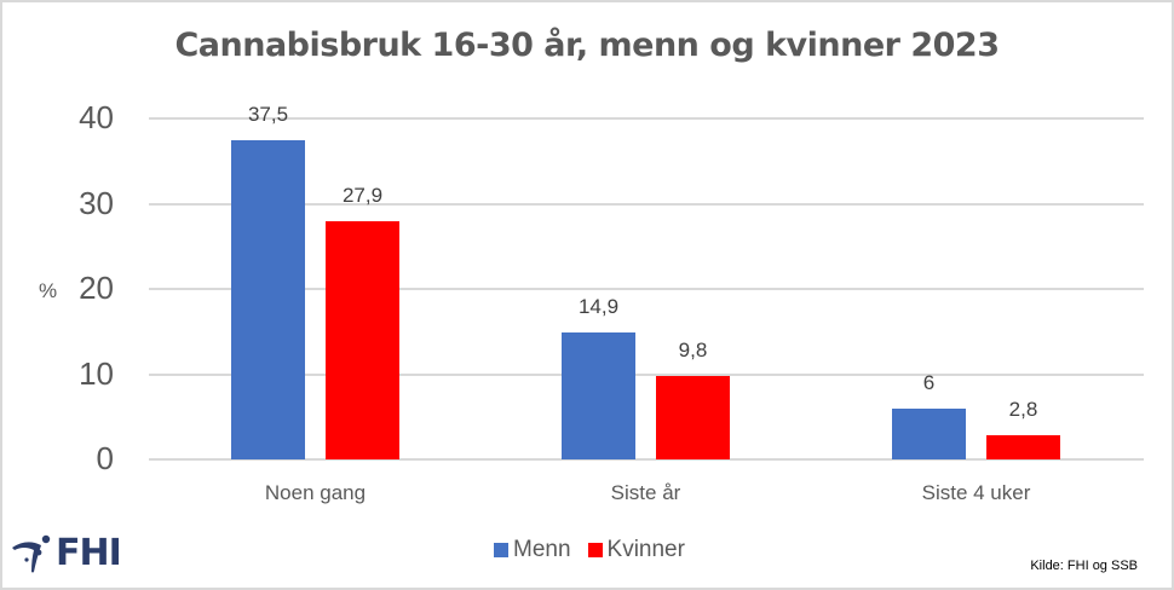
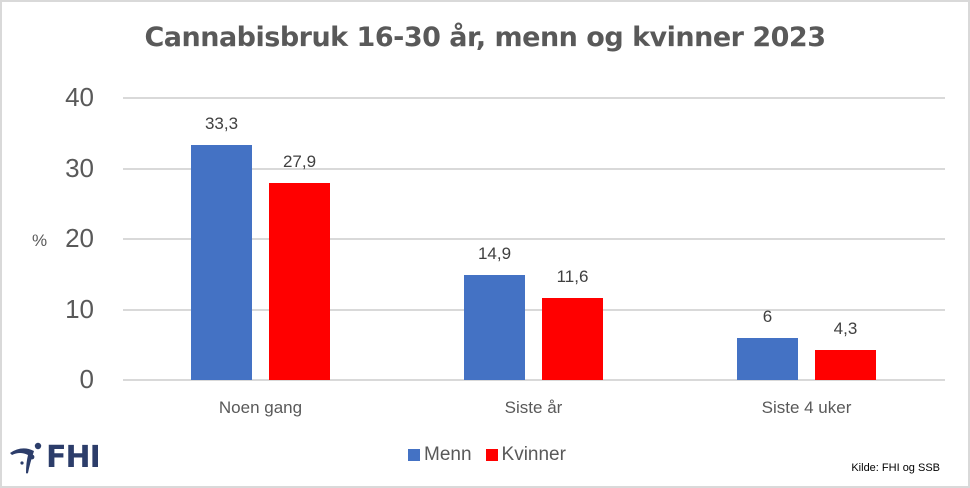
Menn/Noen gang: 37,5 -> 33,3
Kvinner/Siste år: 9,8 -> 11,6
Kvinner/Siste 4 uker: 2,8 -> 4,3
